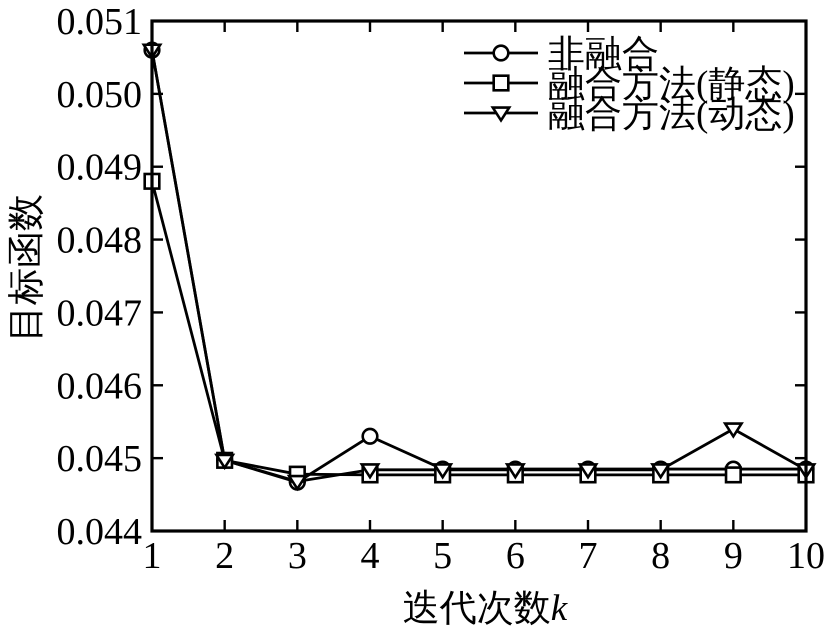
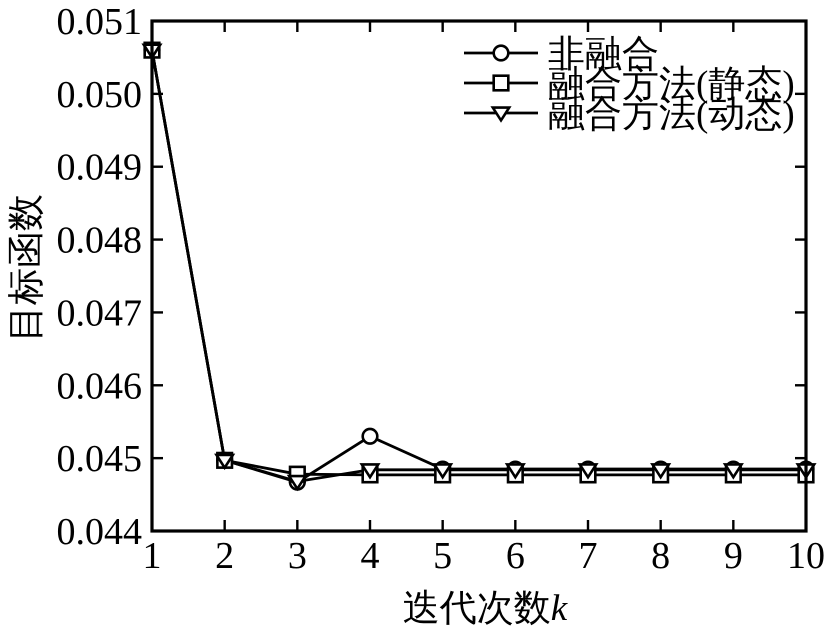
融合方法(静态)/1: 0.0488 -> 0.0506
融合方法(动态)/9: 0.0454 -> 0.0448
